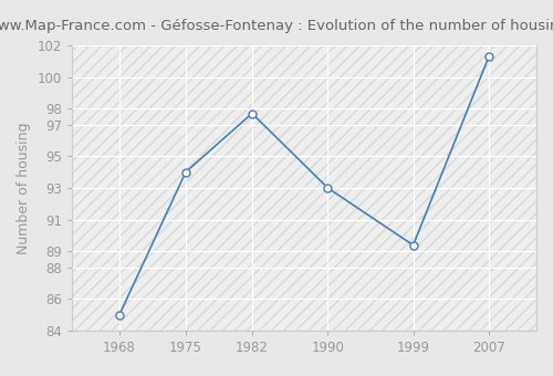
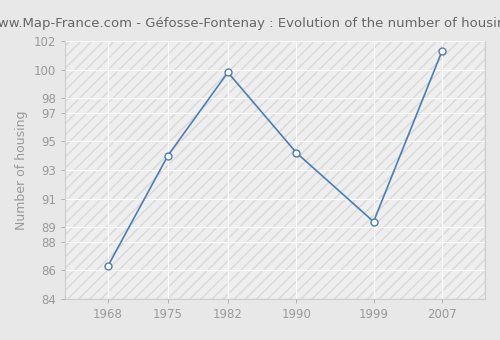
1968: 85.0 -> 86.3
1982: 97.7 -> 99.8
1990: 93.0 -> 94.2
